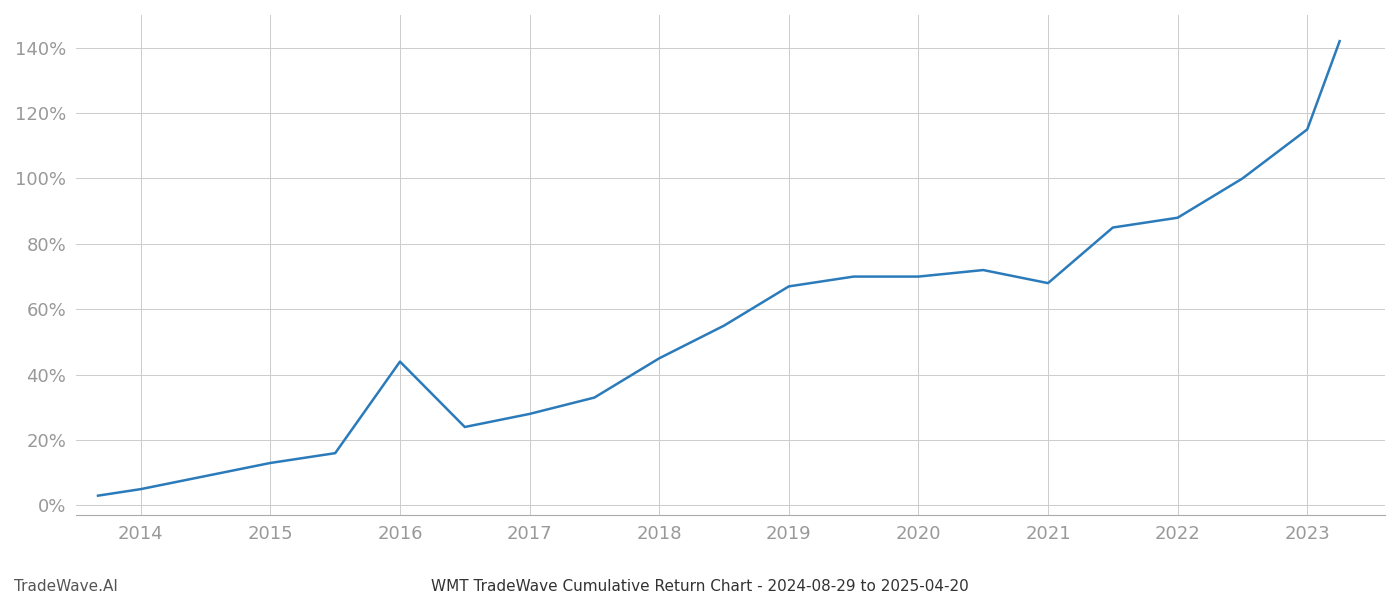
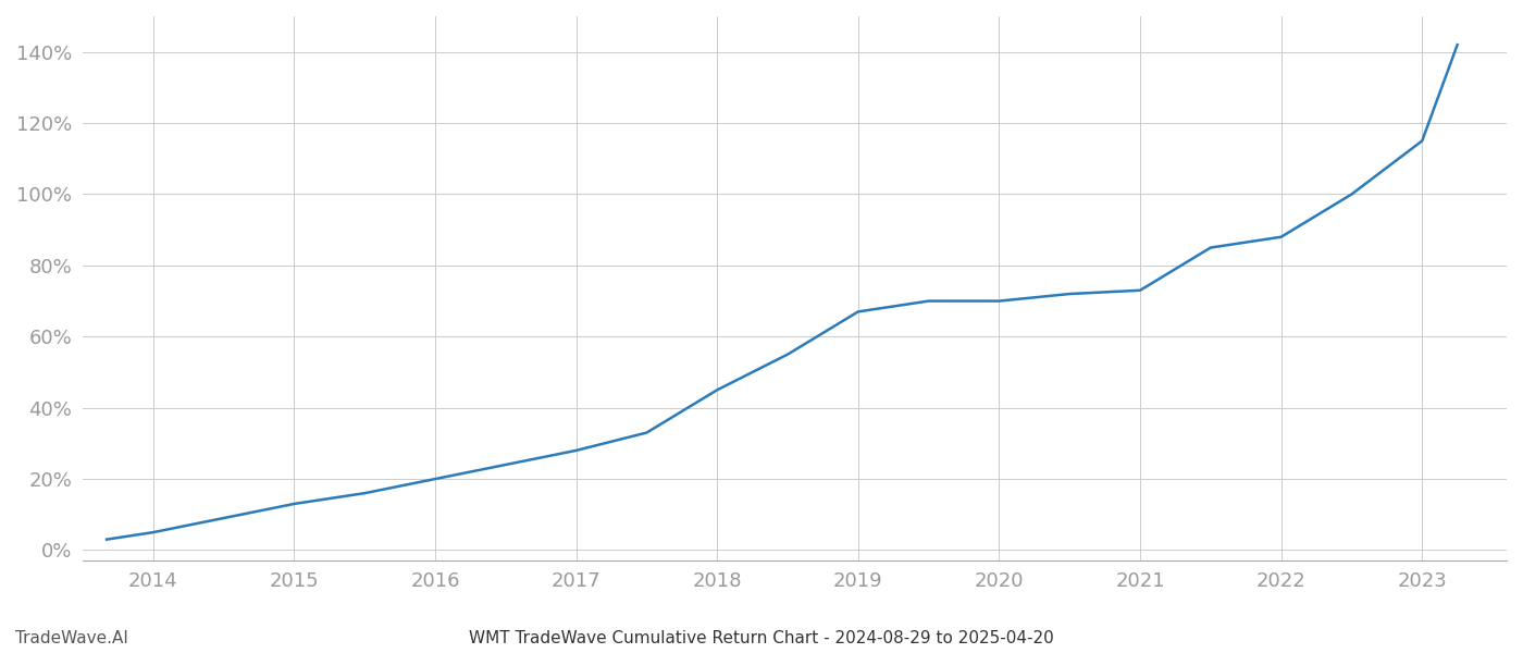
2016: 44% -> 20%
2021: 68% -> 73%
